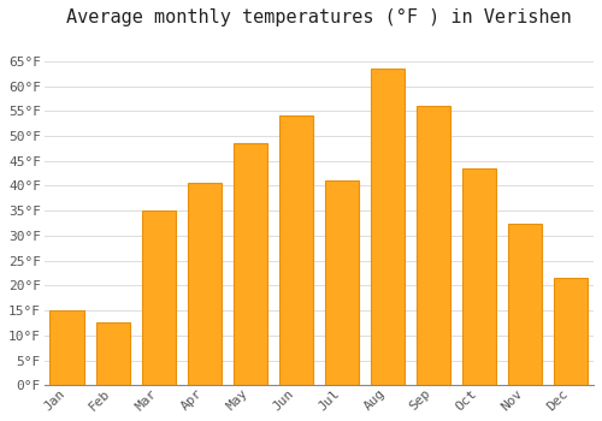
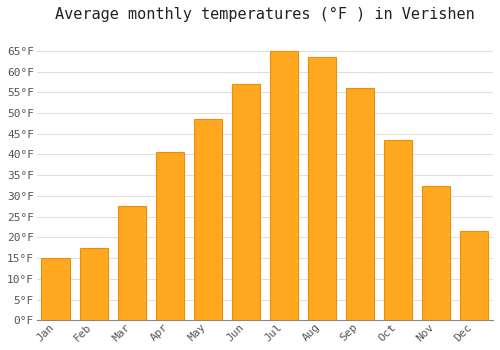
Feb: 12.5°F -> 17.5°F
Mar: 35.0°F -> 27.5°F
Jun: 54.0°F -> 57.0°F
Jul: 41.0°F -> 65.0°F
